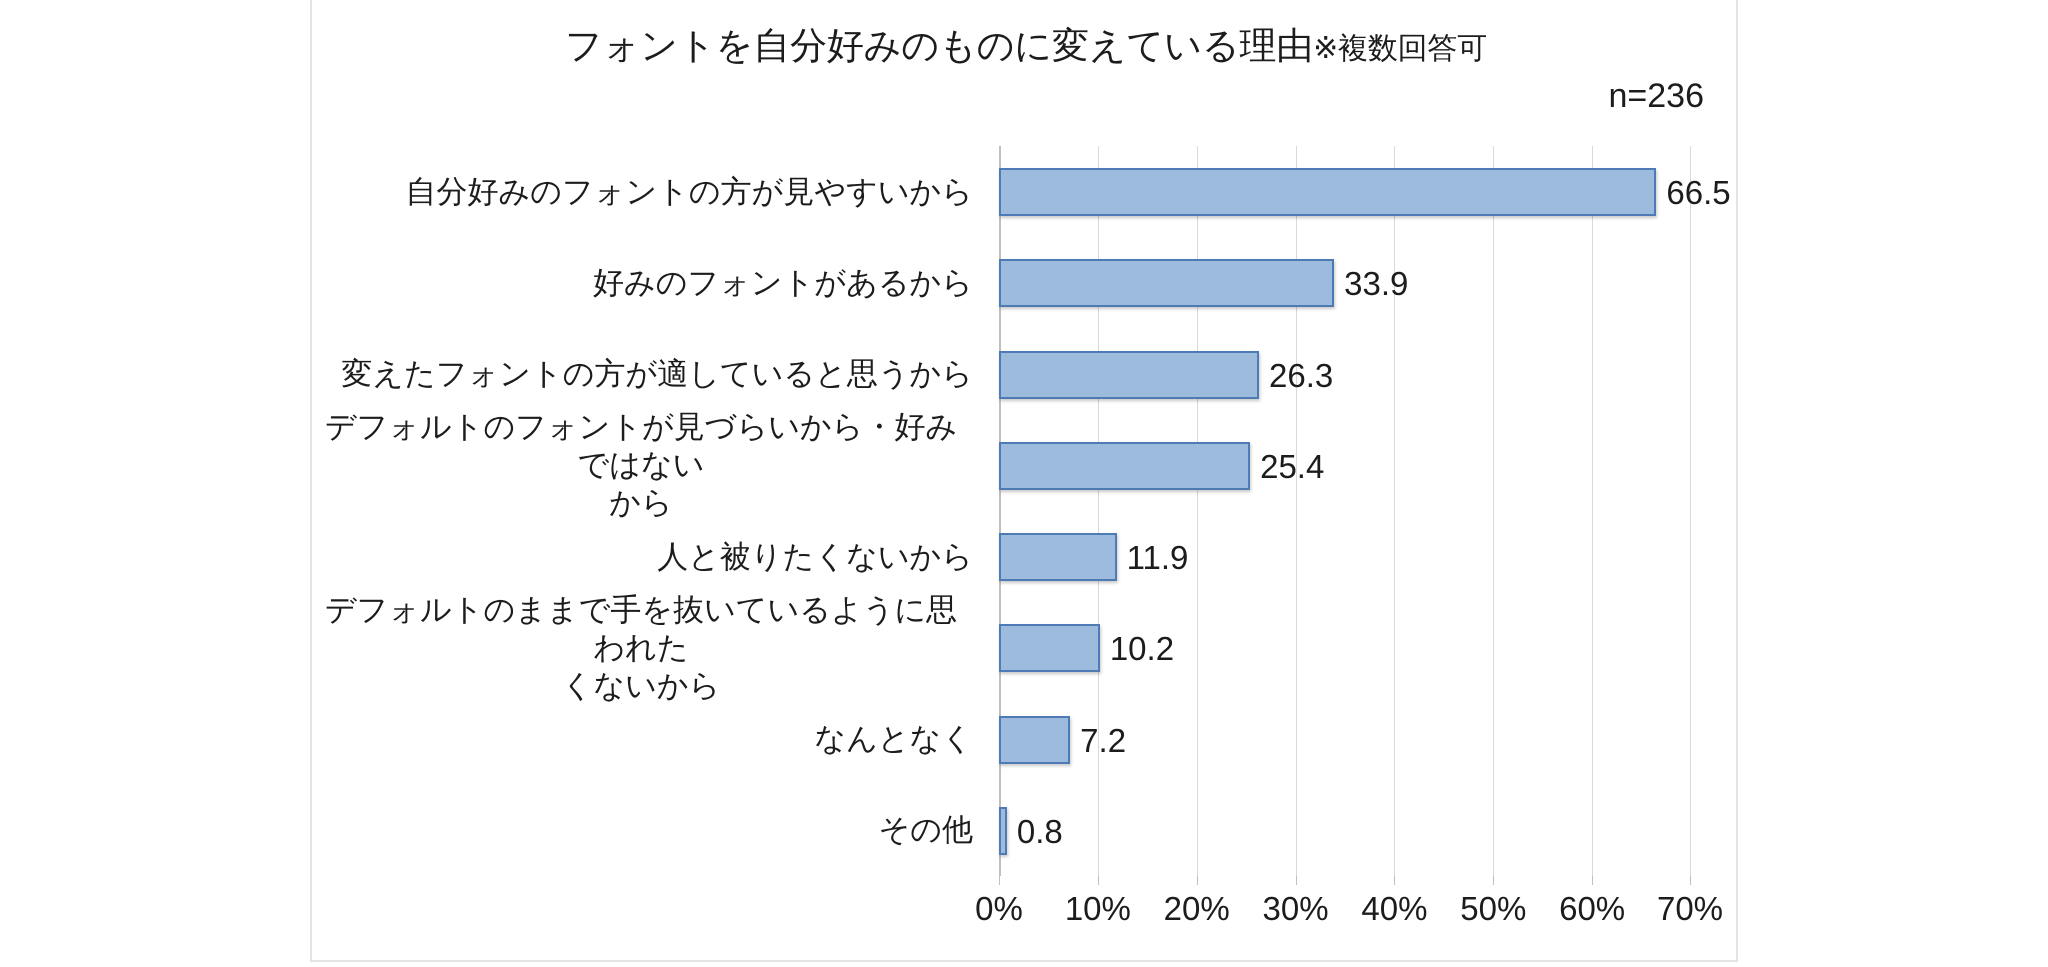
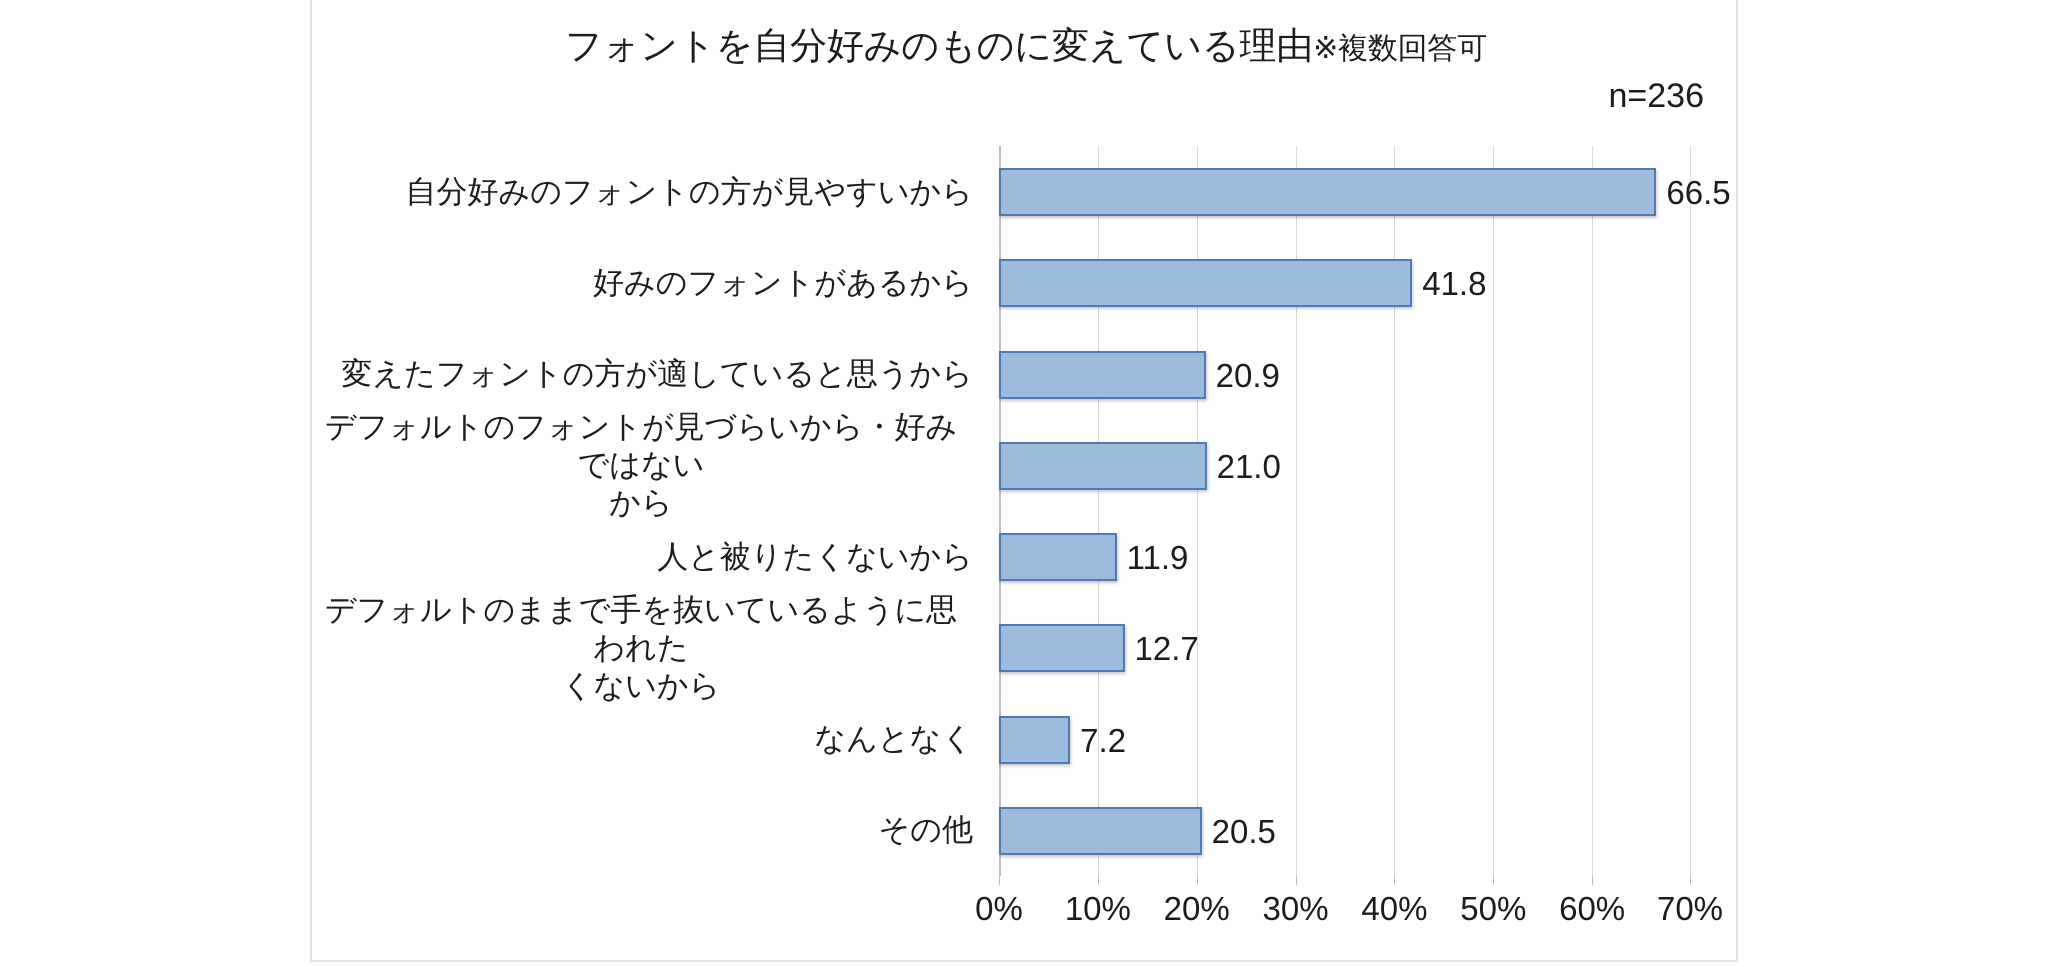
好みのフォントがあるから: 33.9 -> 41.8
変えたフォントの方が適していると思うから: 26.3 -> 20.9
デフォルトのフォントが見づらいから・好みではない から: 25.4 -> 21.0
デフォルトのままで手を抜いているように思われた くないから: 10.2 -> 12.7
その他: 0.8 -> 20.5
